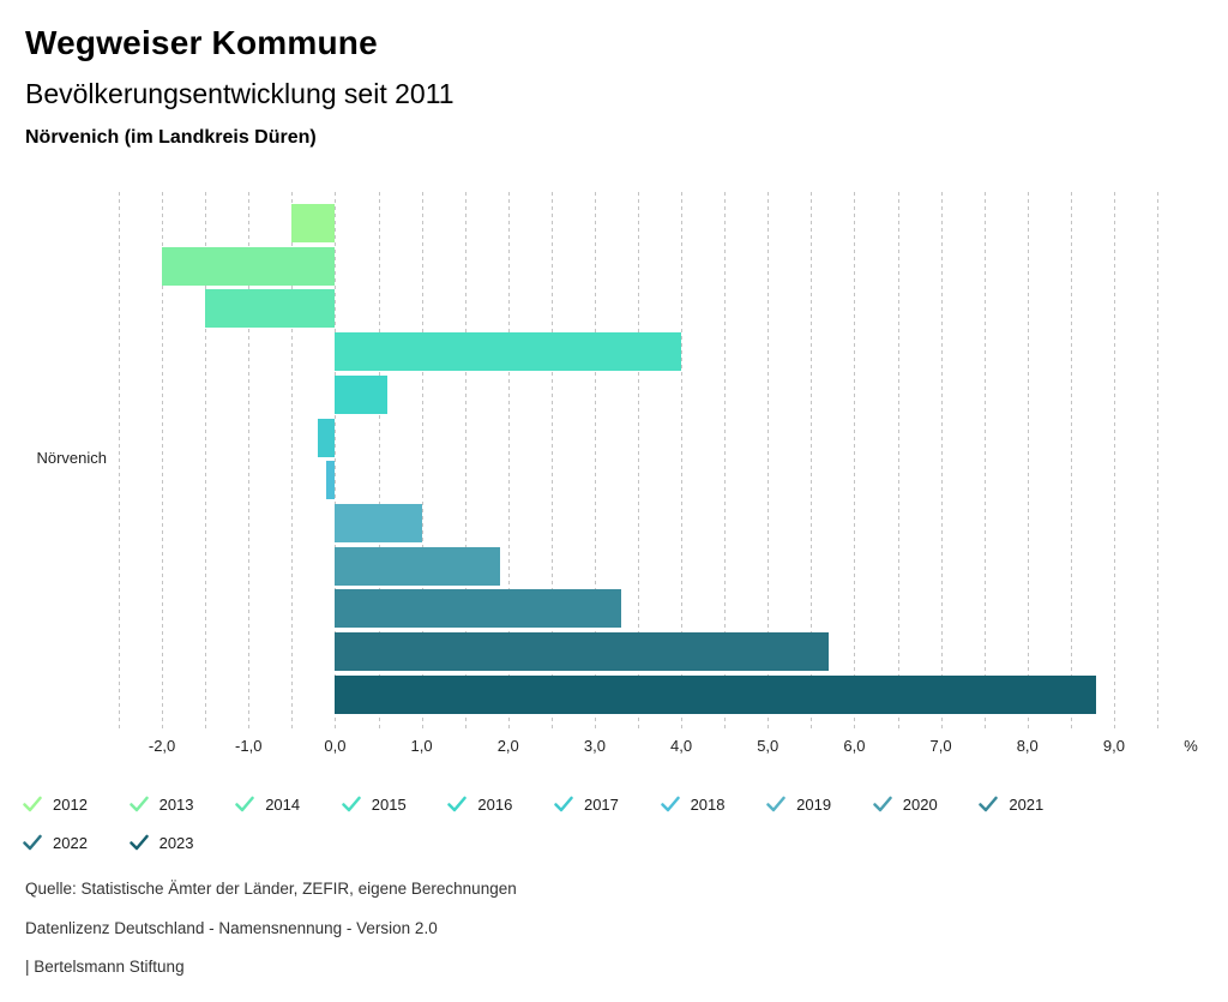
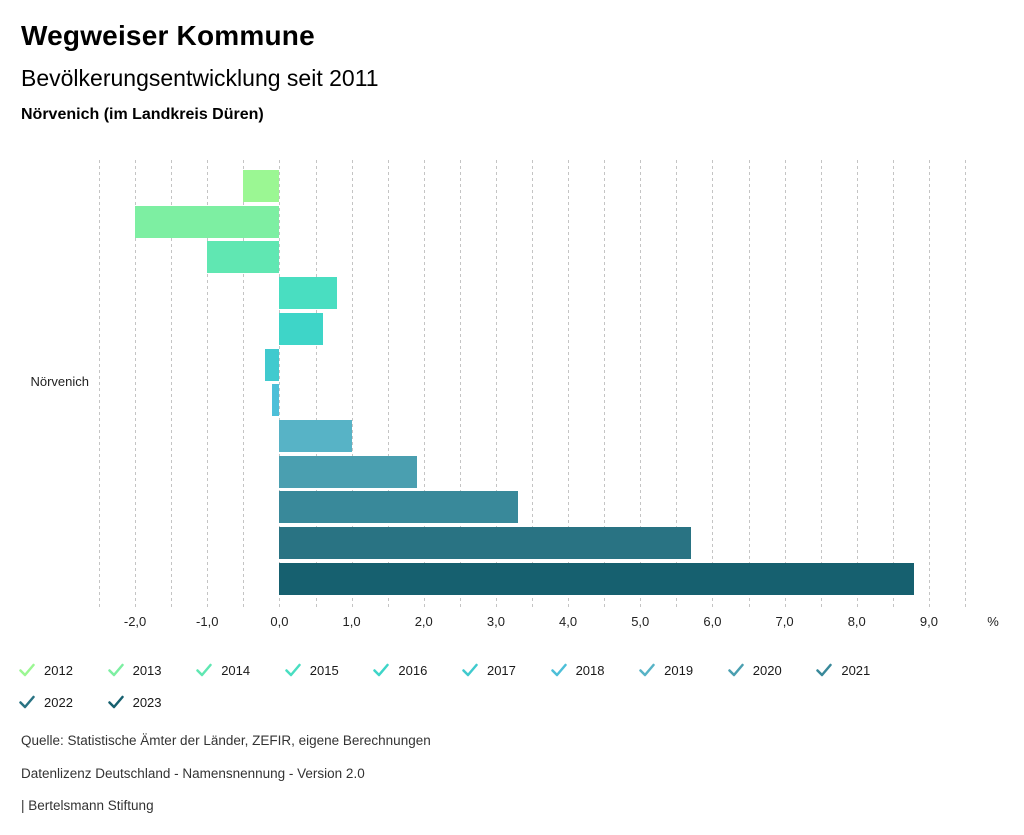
2014: -1,5 -> -1,0
2015: 4,0 -> 0,8
